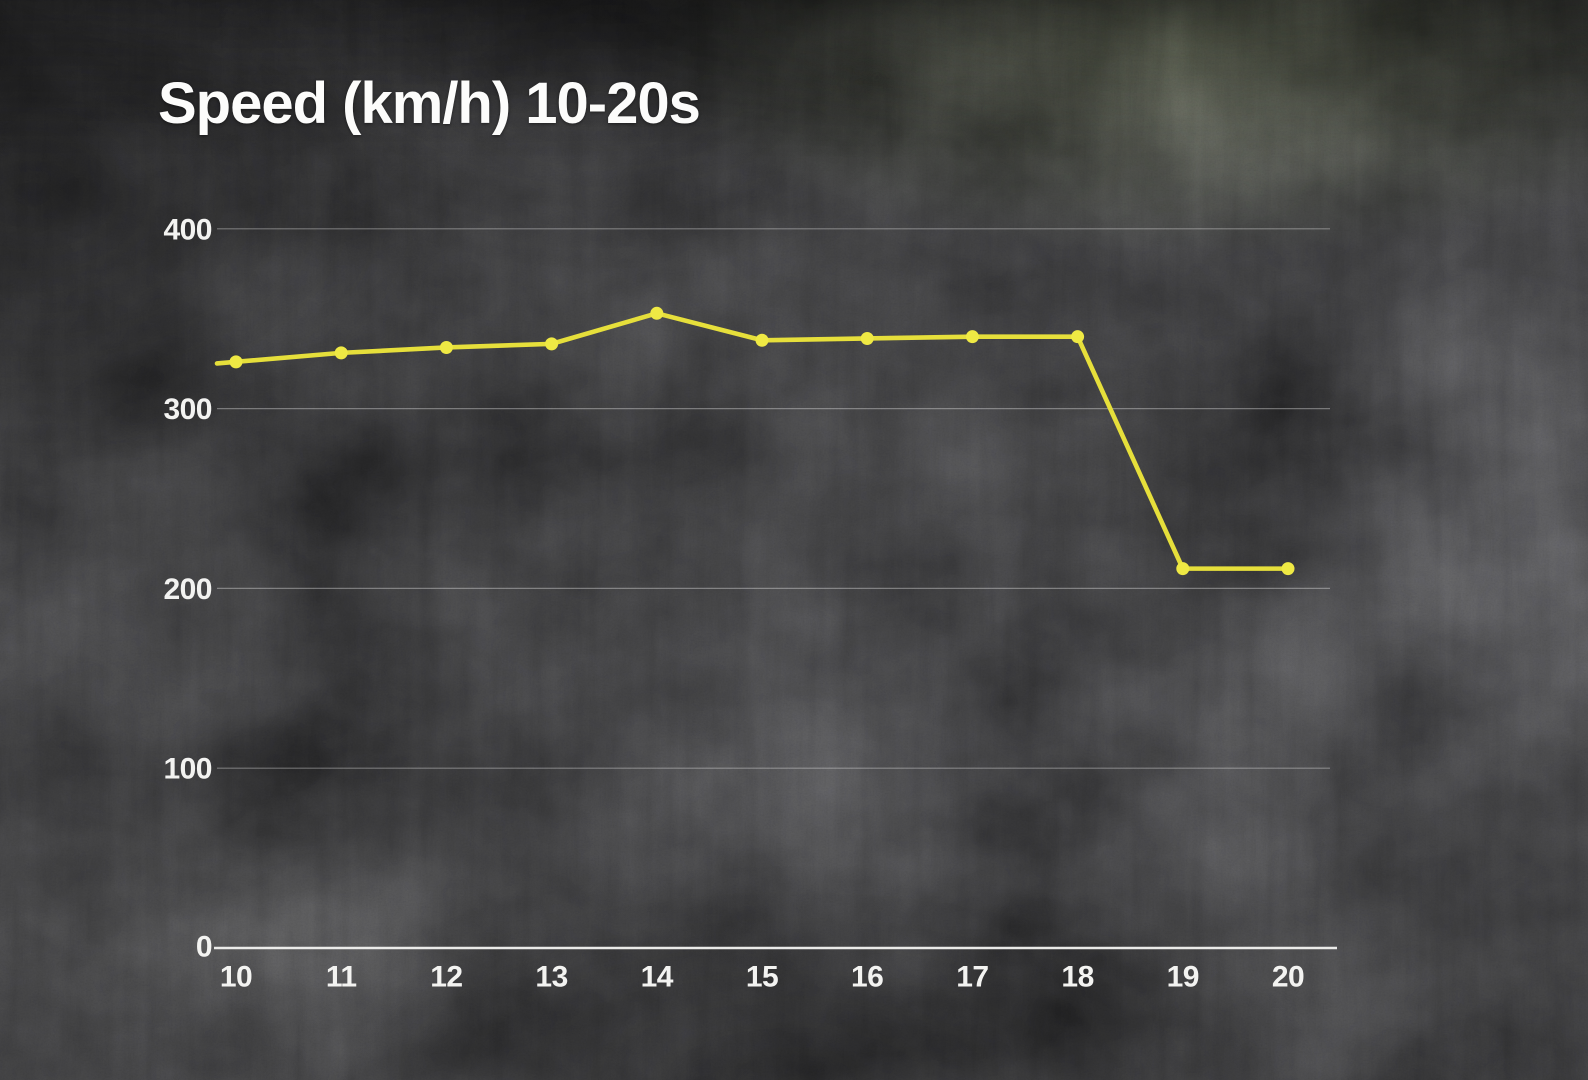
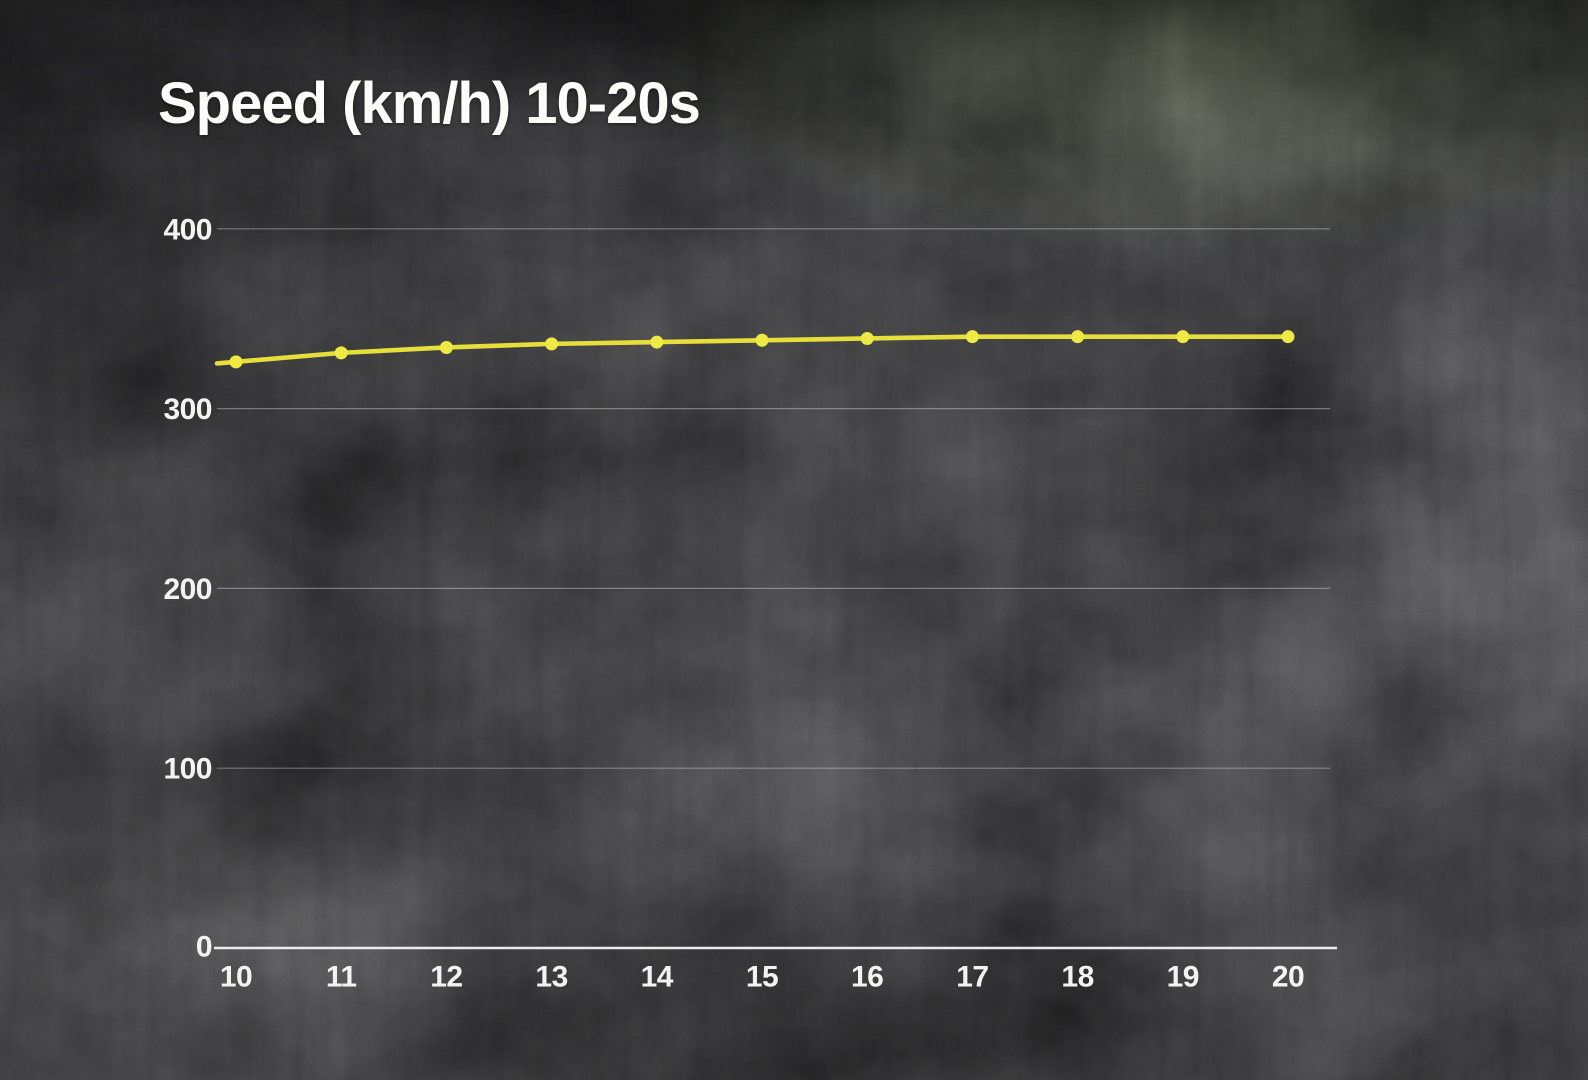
14: 353 -> 337
19: 211 -> 340
20: 211 -> 340
